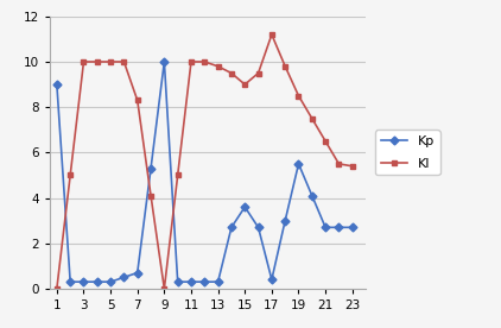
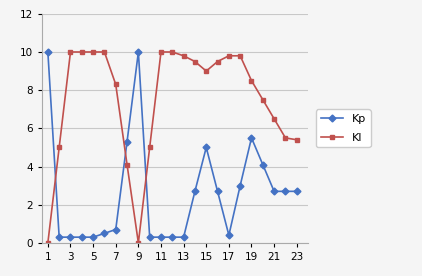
Kp/1: 9.0 -> 10.0
Kp/15: 3.6 -> 5.0
KI/17: 11.2 -> 9.8
